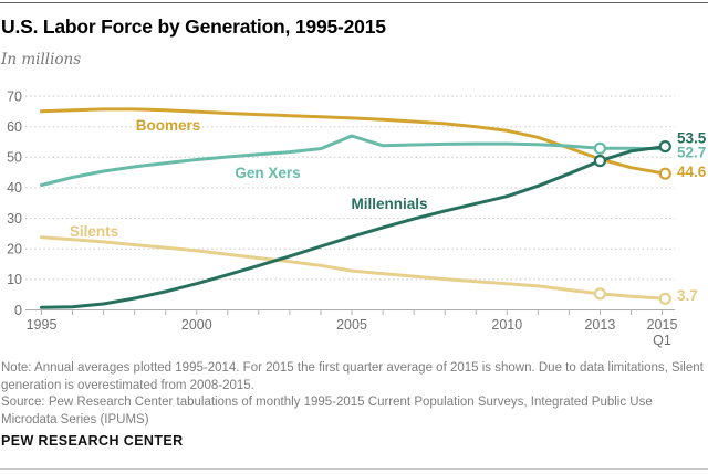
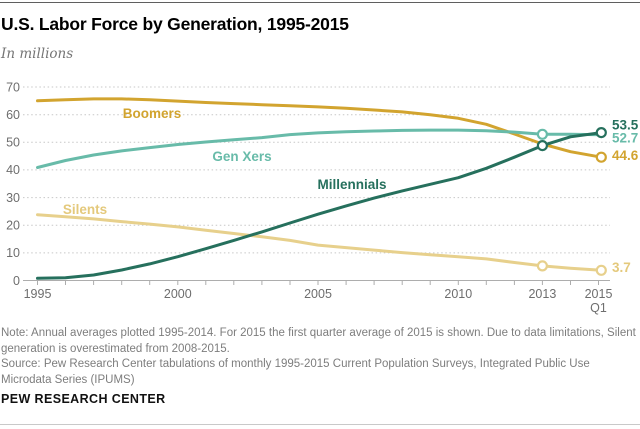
Gen Xers/2005: 57 -> 53
